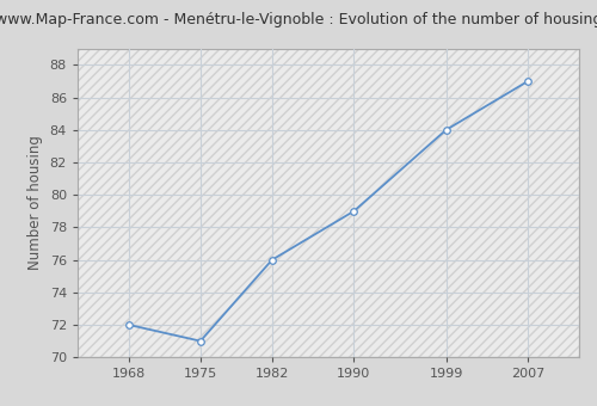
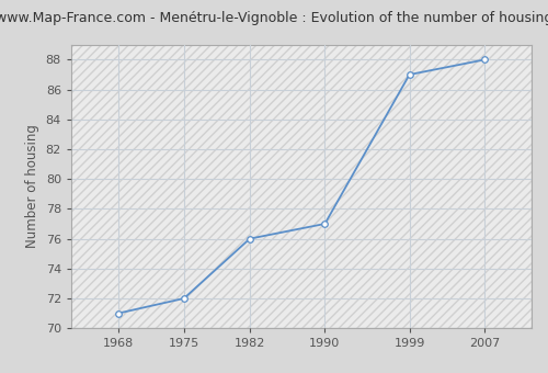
1968: 72 -> 71
1975: 71 -> 72
1990: 79 -> 77
1999: 84 -> 87
2007: 87 -> 88
